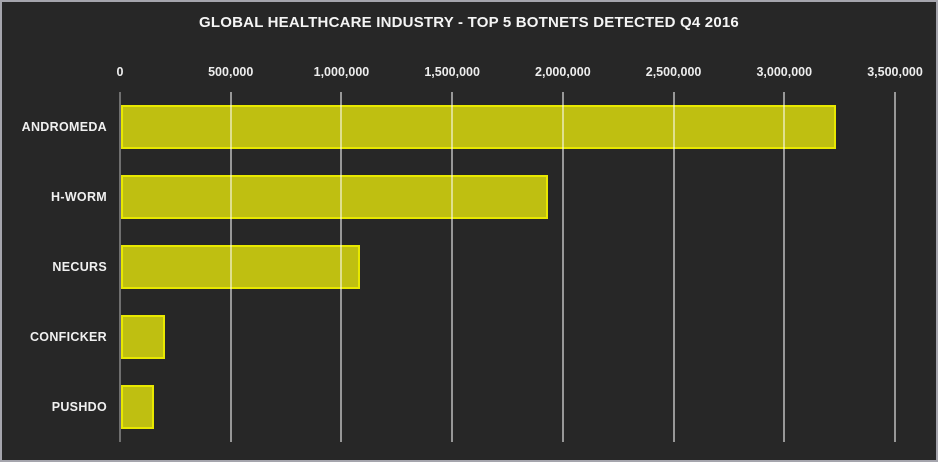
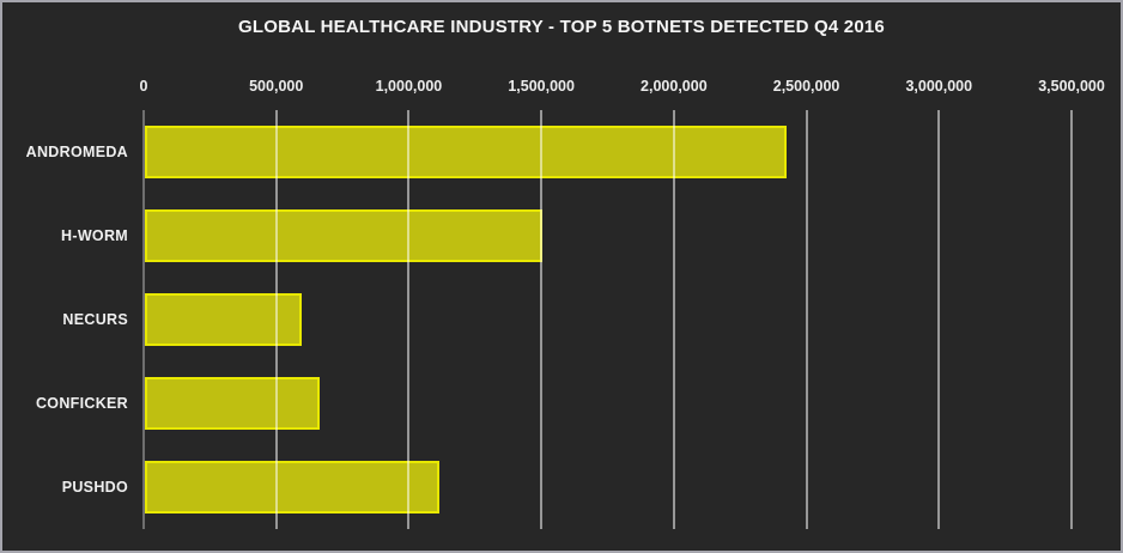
ANDROMEDA: 3230000 -> 2420000
H-WORM: 1930000 -> 1500000
NECURS: 1080000 -> 590000
CONFICKER: 200000 -> 660000
PUSHDO: 150000 -> 1110000
